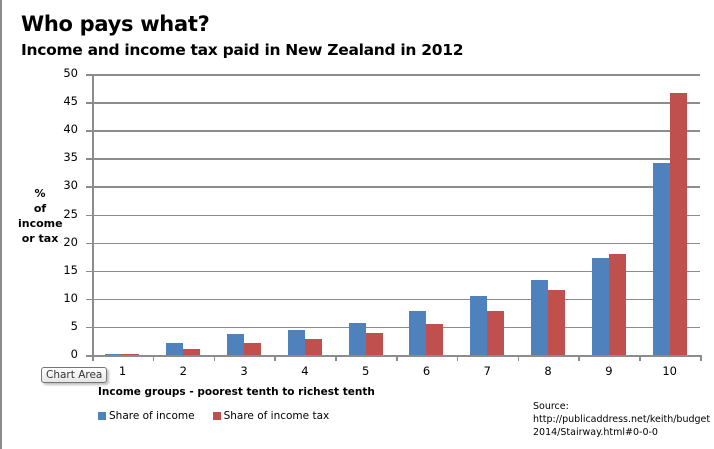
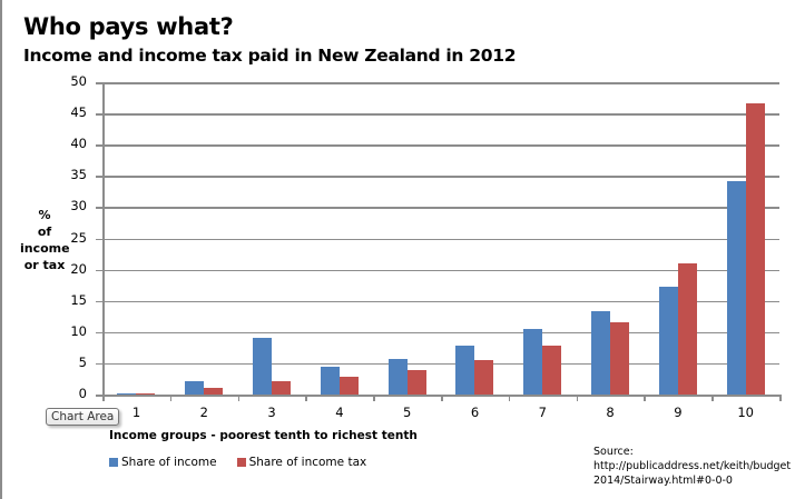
Share of income/3: 4 -> 9
Share of income tax/9: 18 -> 21
